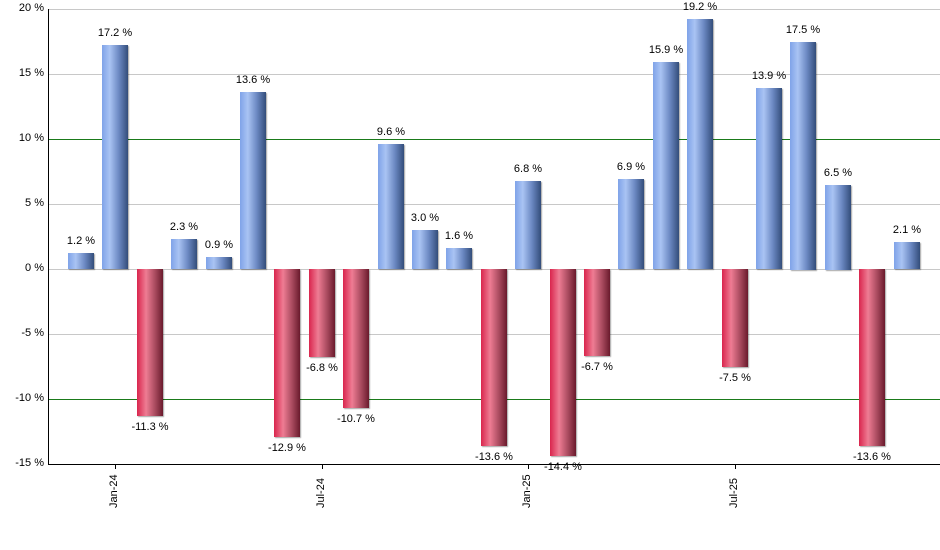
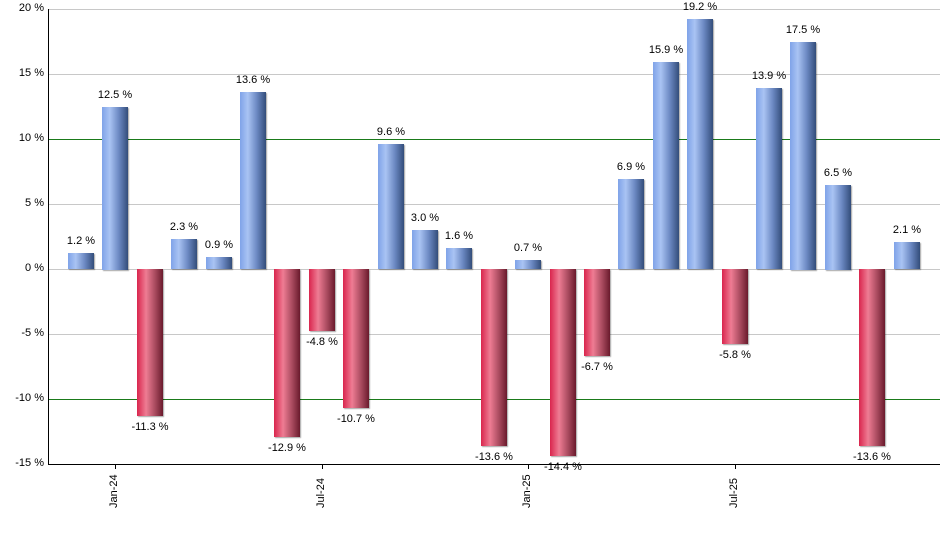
Jan-24: 17.2 -> 12.5
Jul-24: -6.8 -> -4.8
Jan-25: 6.8 -> 0.7
Jul-25: -7.5 -> -5.8
